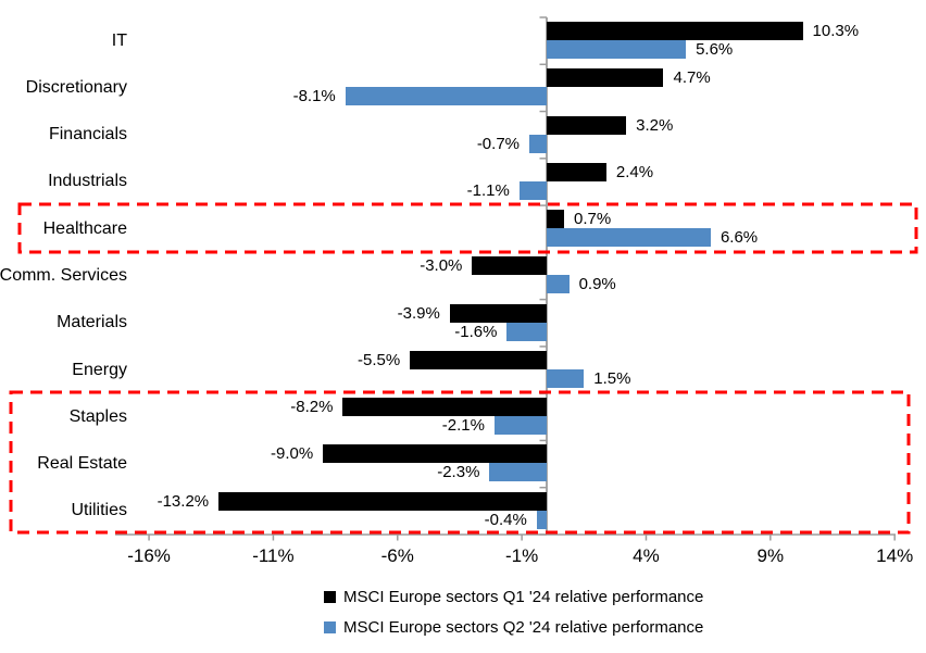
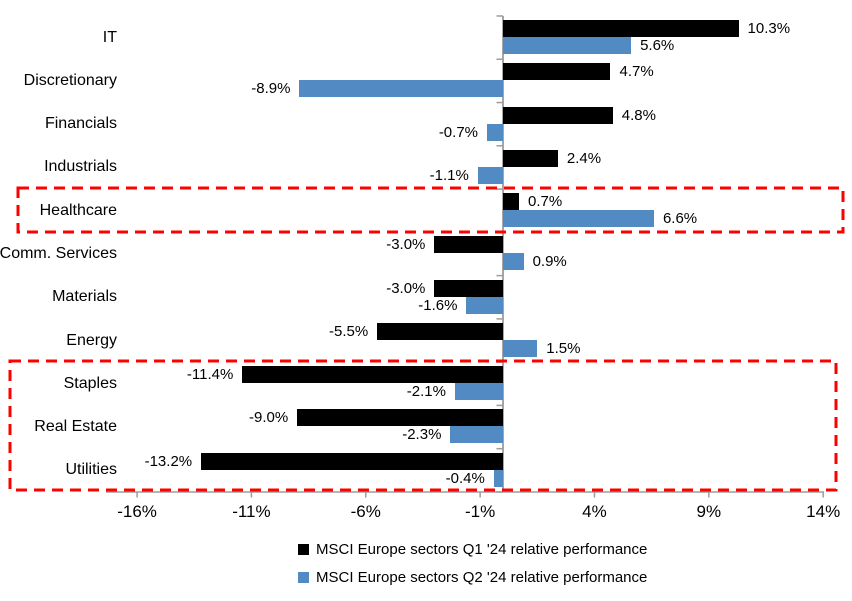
MSCI Europe sectors Q2 '24 relative performance/Discretionary: -8.1% -> -8.9%
MSCI Europe sectors Q1 '24 relative performance/Financials: 3.2% -> 4.8%
MSCI Europe sectors Q1 '24 relative performance/Materials: -3.9% -> -3.0%
MSCI Europe sectors Q1 '24 relative performance/Staples: -8.2% -> -11.4%
